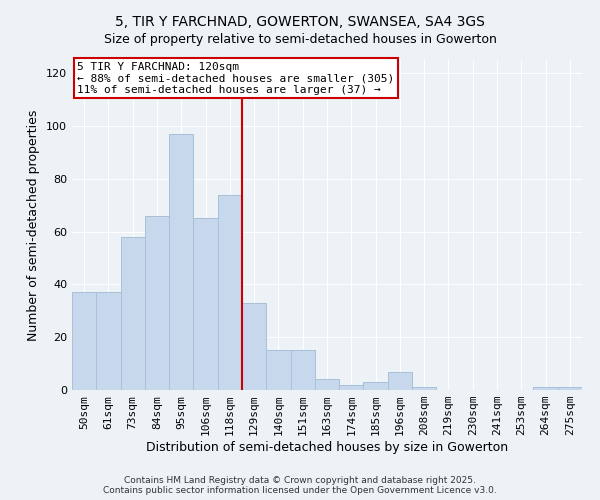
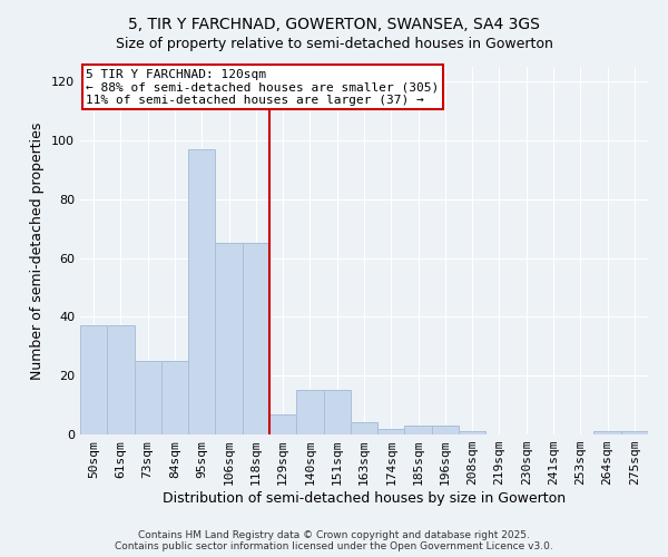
73sqm: 58 -> 25
84sqm: 66 -> 25
118sqm: 74 -> 65
129sqm: 33 -> 7
196sqm: 7 -> 3
